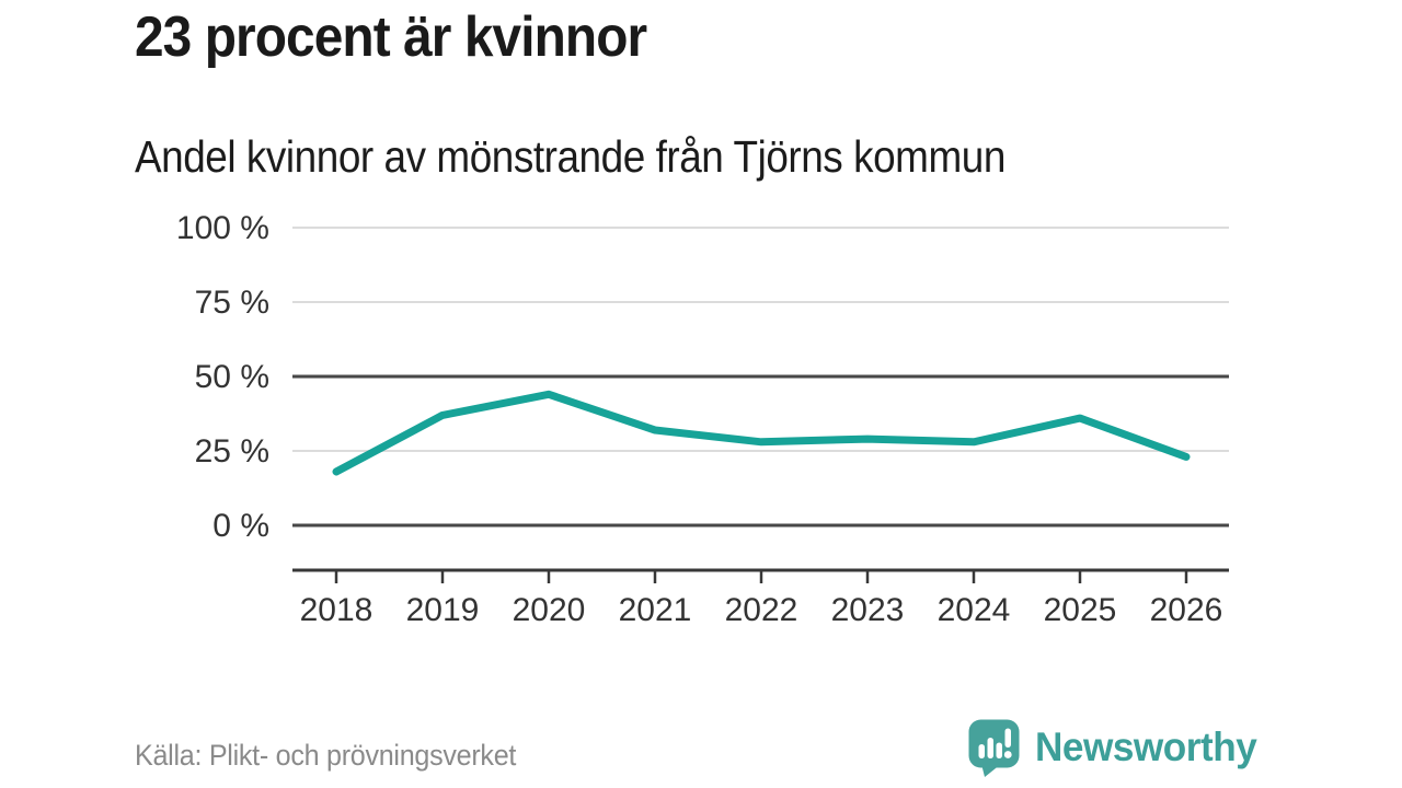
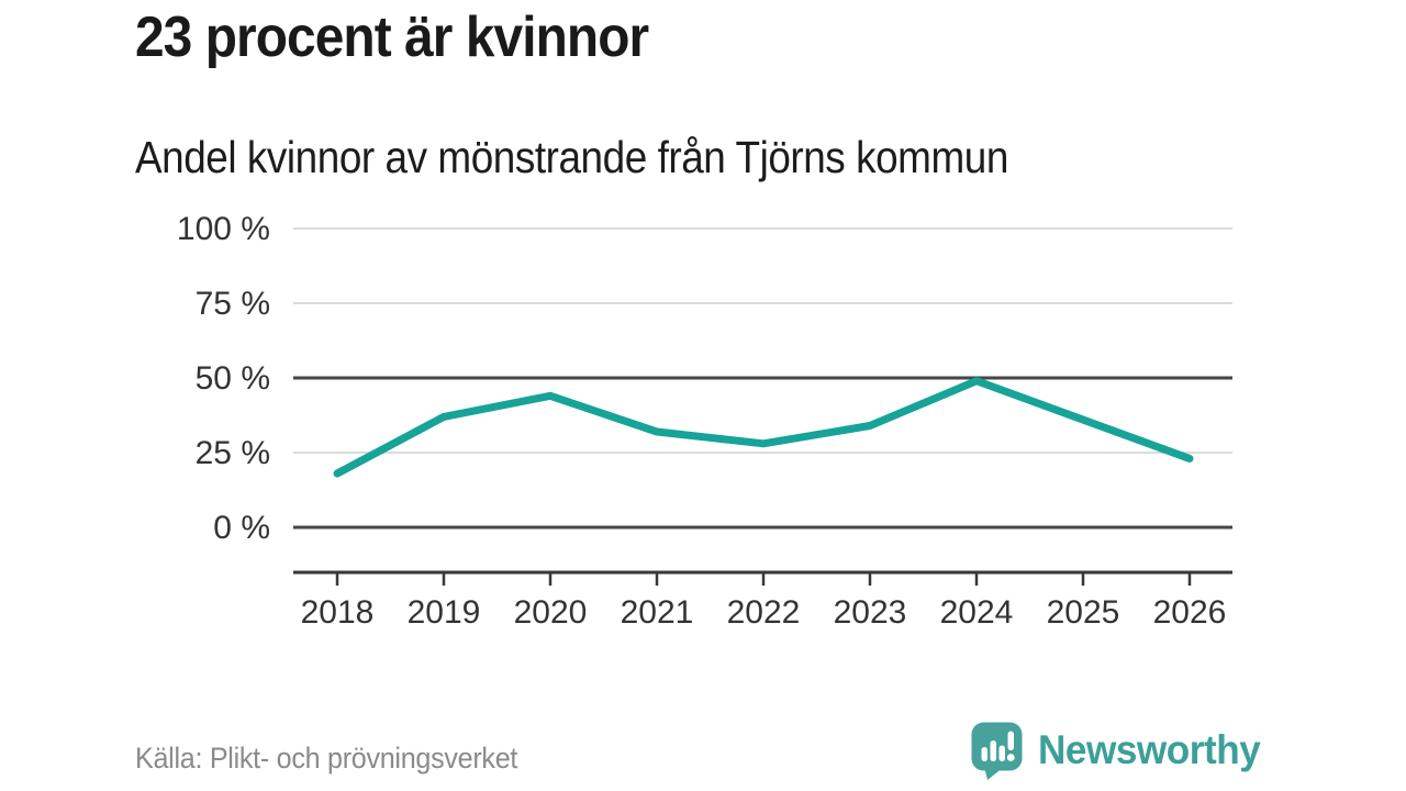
2023: 29% -> 34%
2024: 28% -> 49%
